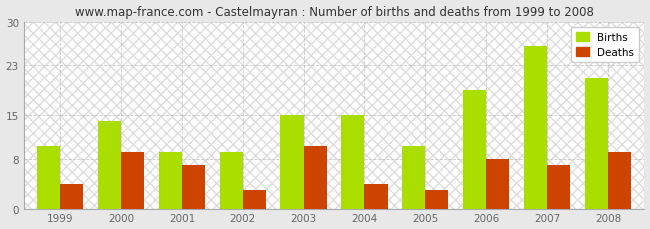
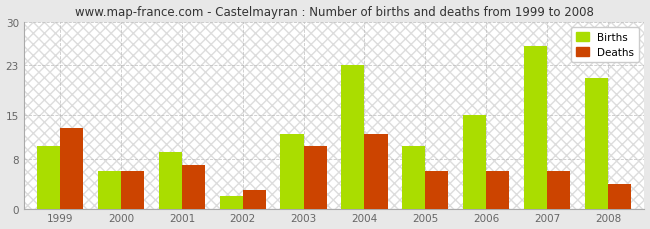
Deaths/1999: 4 -> 13
Births/2000: 14 -> 6
Deaths/2000: 9 -> 6
Births/2002: 9 -> 2
Births/2003: 15 -> 12
Births/2004: 15 -> 23
Deaths/2004: 4 -> 12
Deaths/2005: 3 -> 6
Births/2006: 19 -> 15
Deaths/2006: 8 -> 6
Deaths/2007: 7 -> 6
Deaths/2008: 9 -> 4
